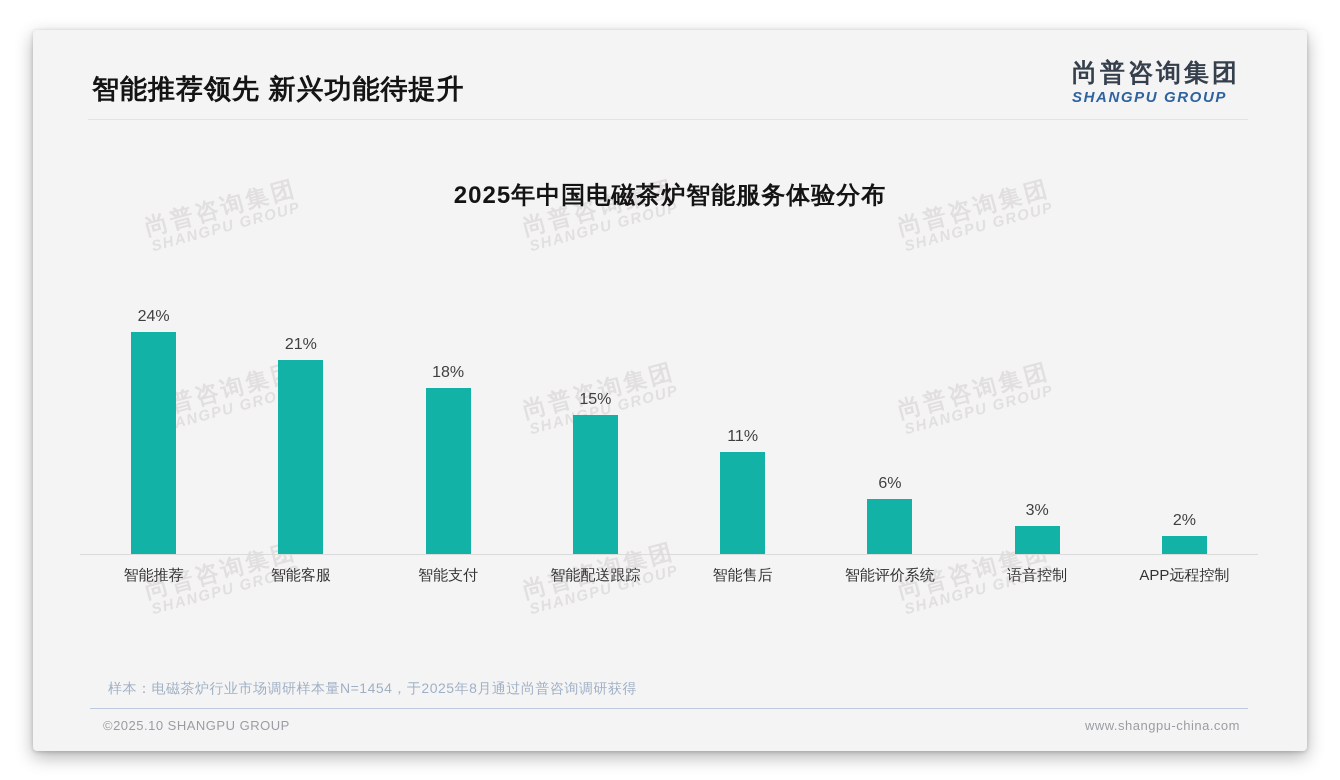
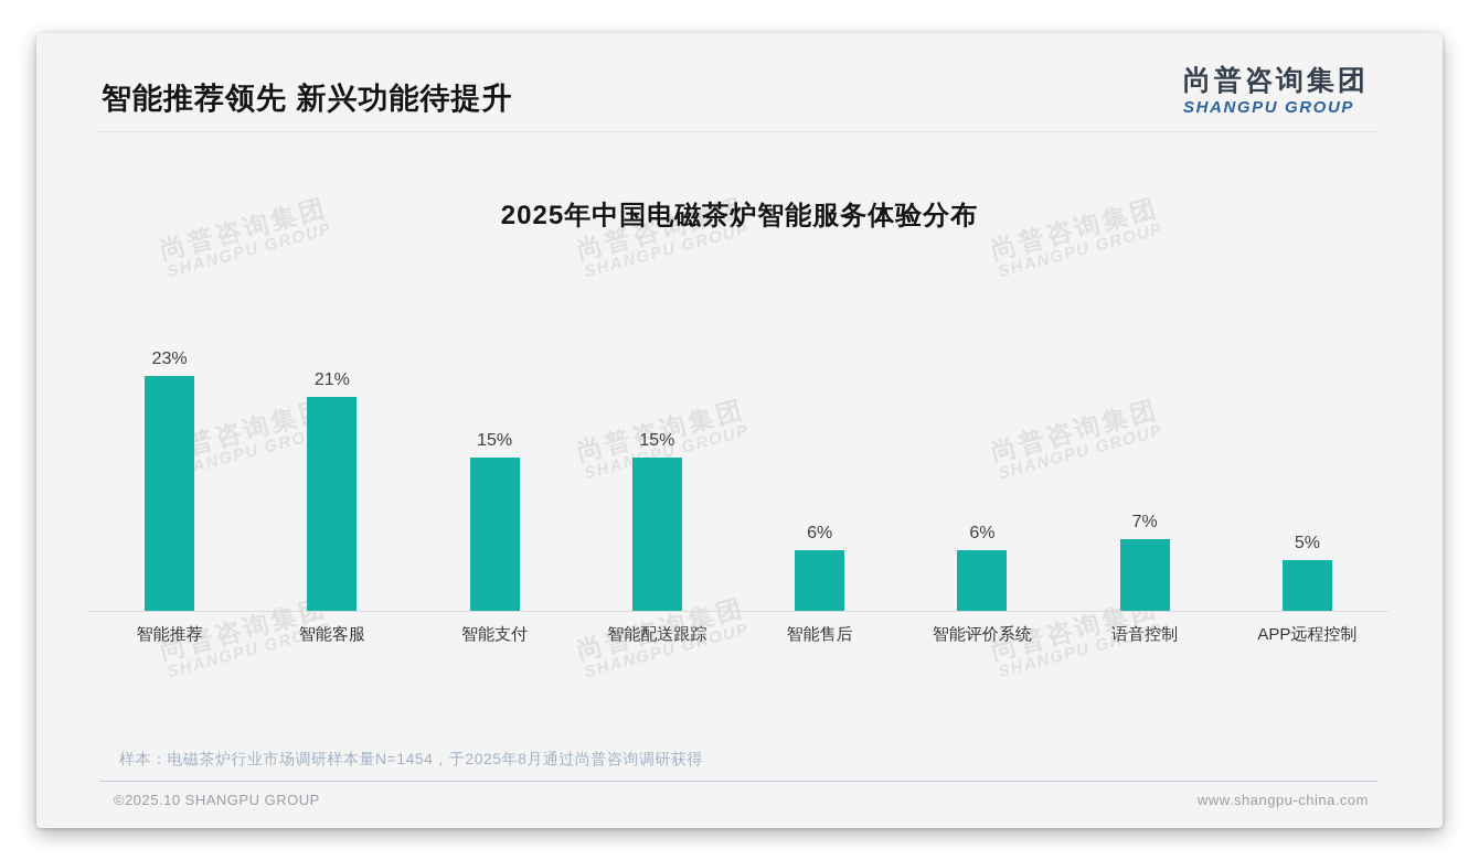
智能推荐: 24% -> 23%
智能支付: 18% -> 15%
智能售后: 11% -> 6%
语音控制: 3% -> 7%
APP远程控制: 2% -> 5%
